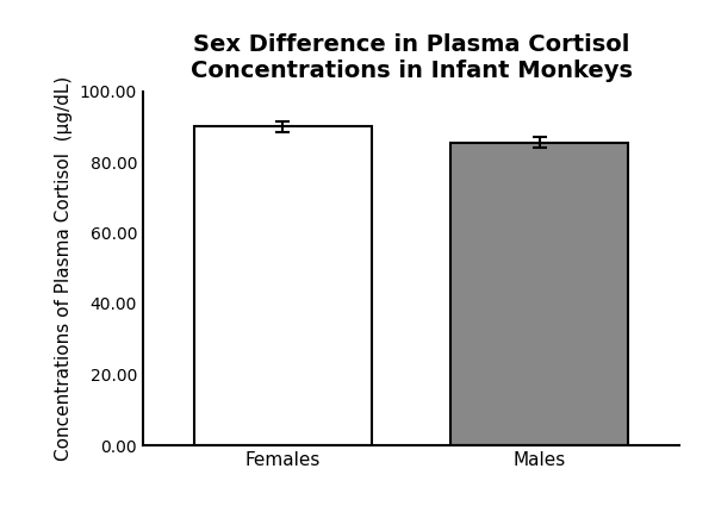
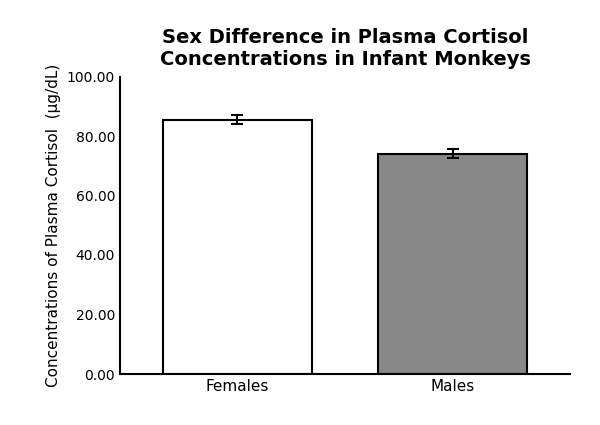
Females: 90.0 -> 85.5
Males: 85.5 -> 74.0
